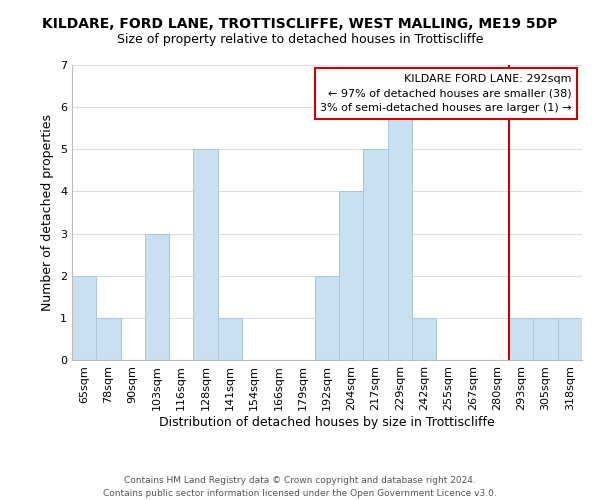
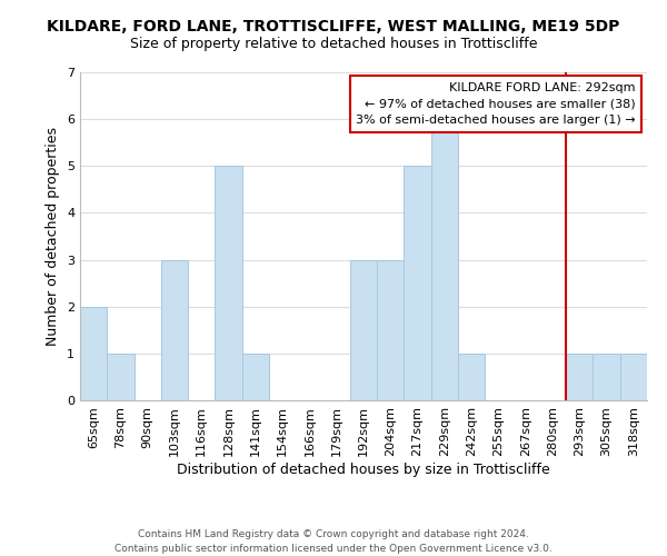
192sqm: 2 -> 3
204sqm: 4 -> 3
